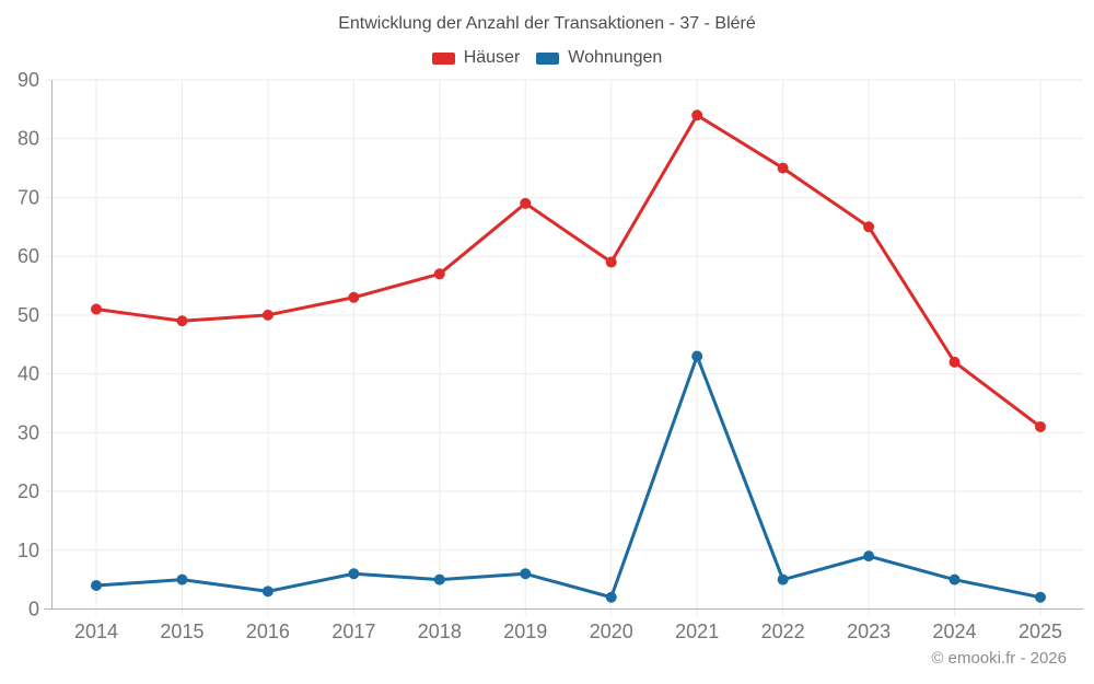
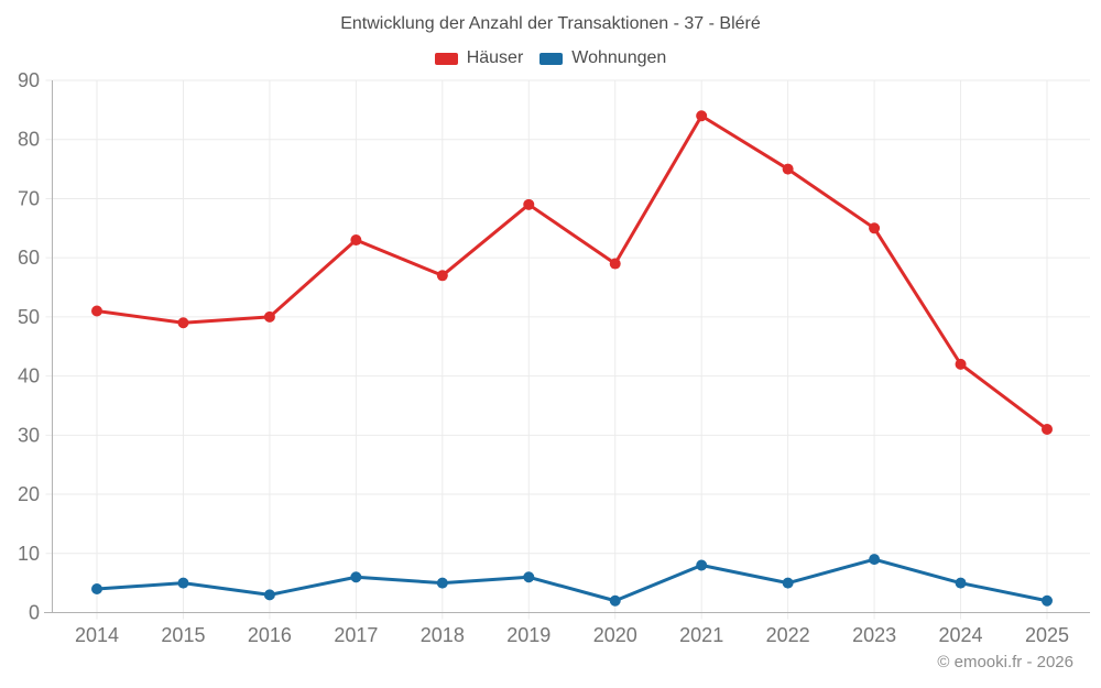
Häuser/2017: 53 -> 63
Wohnungen/2021: 43 -> 8
